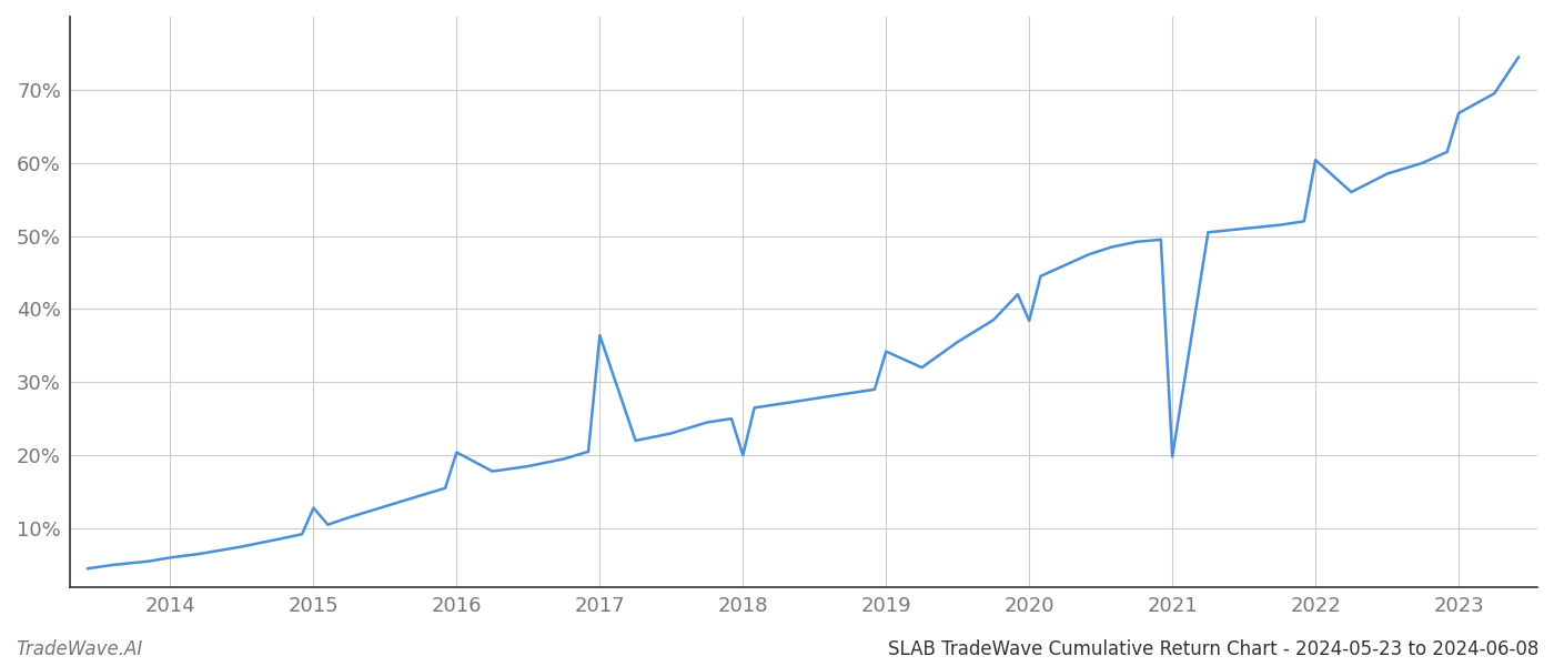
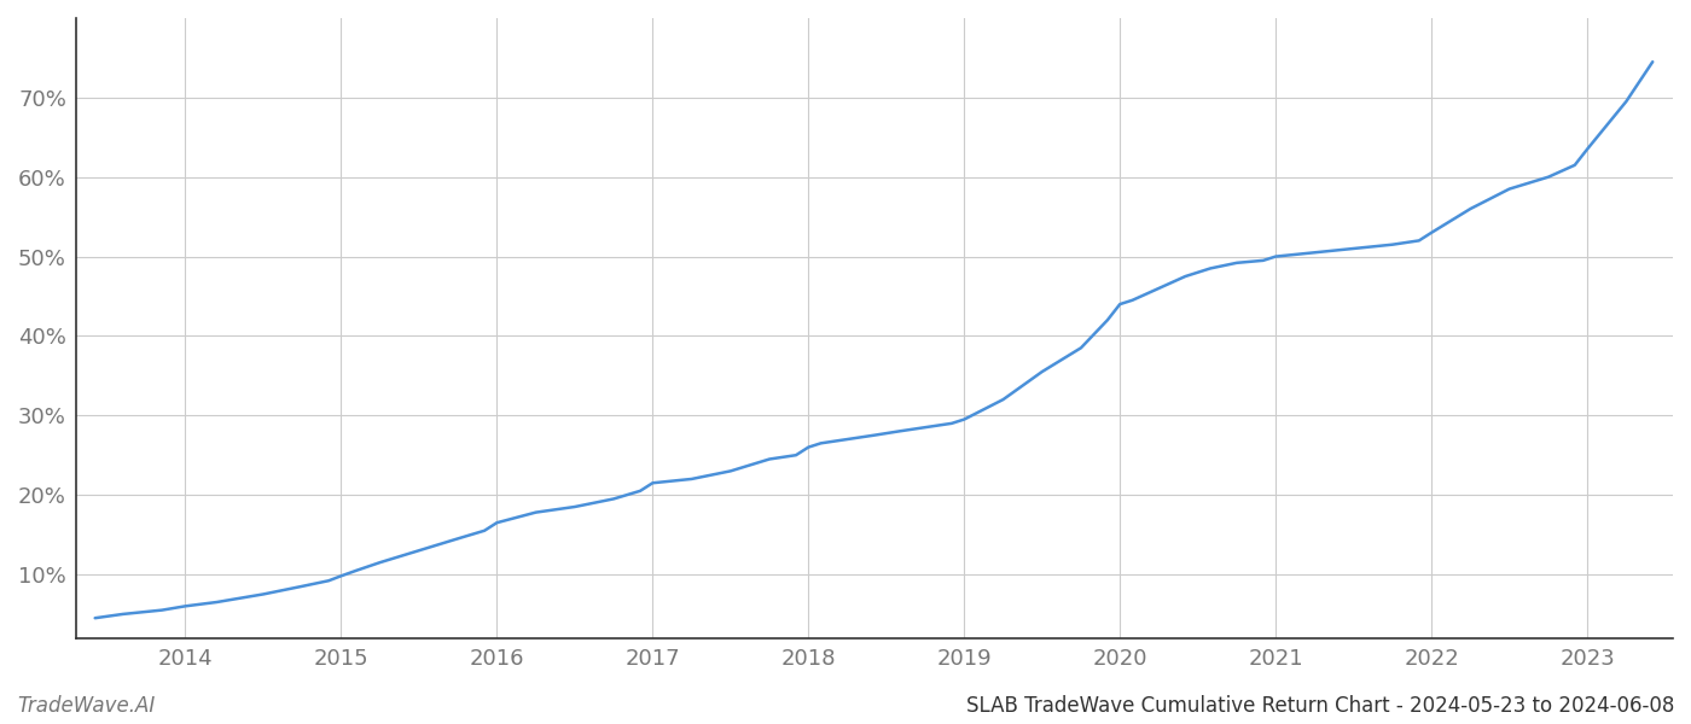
2015: 12.8% -> 9.8%
2016: 20.4% -> 16.5%
2017: 36.4% -> 21.5%
2018: 20.0% -> 26.0%
2019: 34.2% -> 29.5%
2020: 38.4% -> 44.0%
2021: 19.8% -> 50.0%
2022: 60.4% -> 53.0%
2023: 66.8% -> 63.5%
